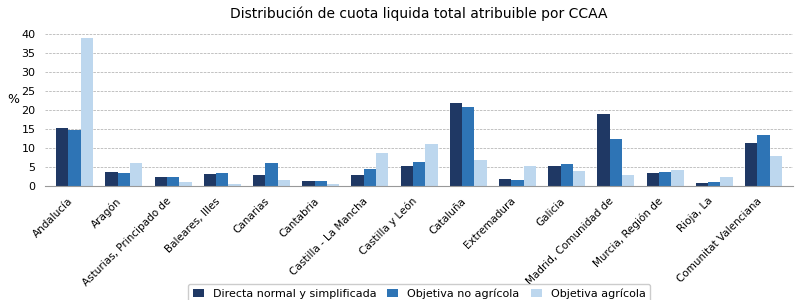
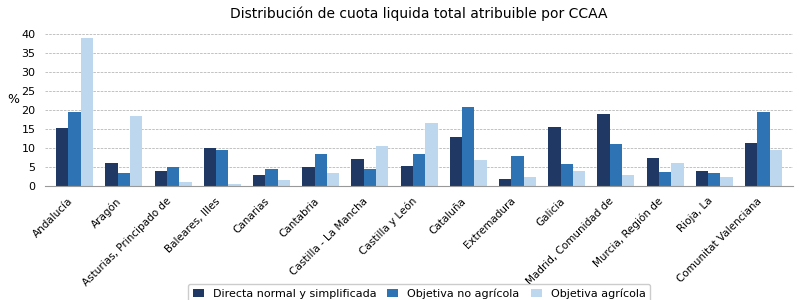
Objetiva no agrícola/Andalucía: 14.8 -> 19.5
Directa normal y simplificada/Aragón: 3.7 -> 6.0
Objetiva agrícola/Aragón: 6.0 -> 18.5
Directa normal y simplificada/Asturias, Principado de: 2.3 -> 4.0
Objetiva no agrícola/Asturias, Principado de: 2.4 -> 5.0
Directa normal y simplificada/Baleares, Illes: 3.2 -> 10.0
Objetiva no agrícola/Baleares, Illes: 3.5 -> 9.5
Objetiva no agrícola/Canarias: 6.0 -> 4.5
Directa normal y simplificada/Cantabria: 1.2 -> 5.0
Objetiva no agrícola/Cantabria: 1.3 -> 8.5
Objetiva agrícola/Cantabria: 0.6 -> 3.5
Directa normal y simplificada/Castilla - La Mancha: 3.0 -> 7.0
Objetiva agrícola/Castilla - La Mancha: 8.7 -> 10.5
Objetiva no agrícola/Castilla y León: 6.3 -> 8.5
Objetiva agrícola/Castilla y León: 11.0 -> 16.5
Directa normal y simplificada/Cataluña: 21.8 -> 13.0
Objetiva no agrícola/Extremadura: 1.5 -> 8.0
Objetiva agrícola/Extremadura: 5.2 -> 2.5
Directa normal y simplificada/Galicia: 5.2 -> 15.5
Objetiva no agrícola/Madrid, Comunidad de: 12.4 -> 11.0
Directa normal y simplificada/Murcia, Región de: 3.5 -> 7.5
Objetiva agrícola/Murcia, Región de: 4.1 -> 6.0
Directa normal y simplificada/Rioja, La: 0.9 -> 4.0
Objetiva no agrícola/Rioja, La: 1.0 -> 3.5
Objetiva no agrícola/Comunitat Valenciana: 13.5 -> 19.5
Objetiva agrícola/Comunitat Valenciana: 7.8 -> 9.5
